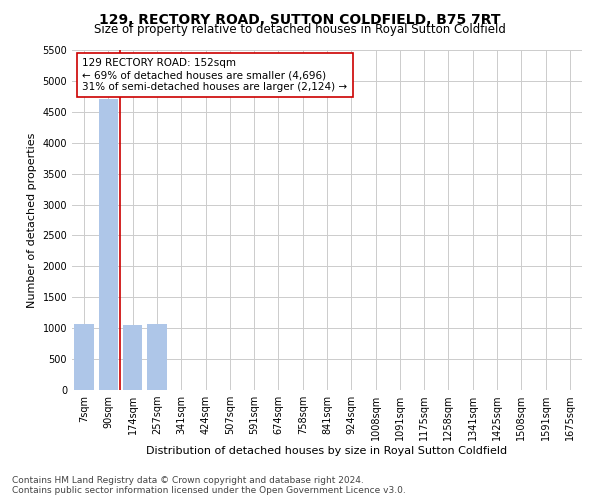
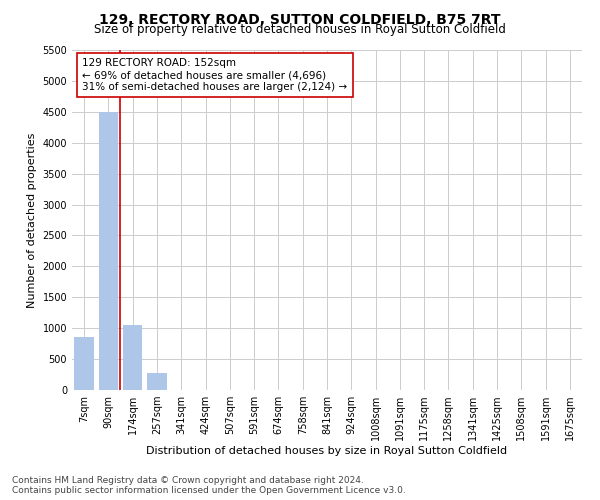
7sqm: 1060 -> 850
90sqm: 4700 -> 4500
257sqm: 1060 -> 280
